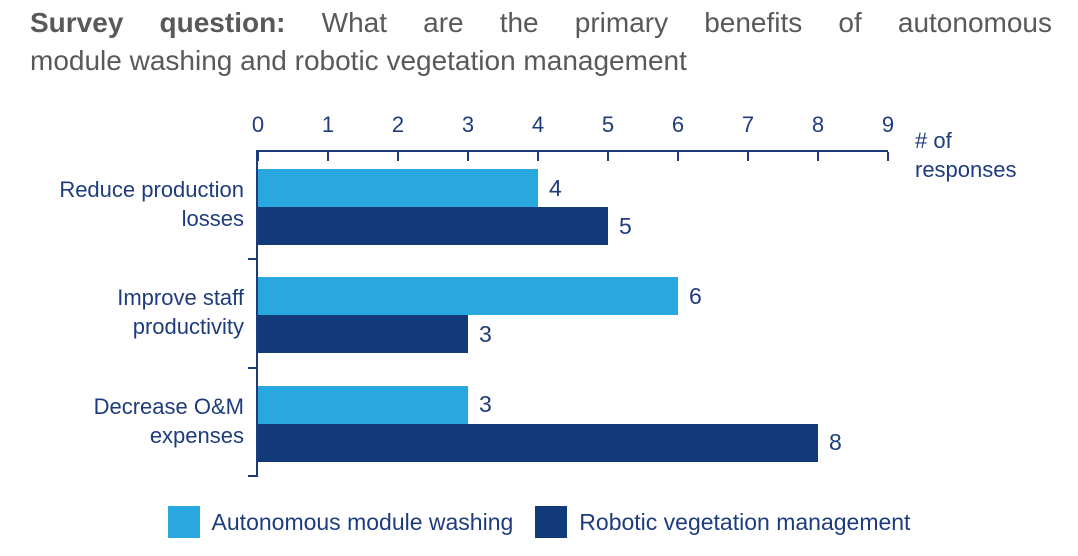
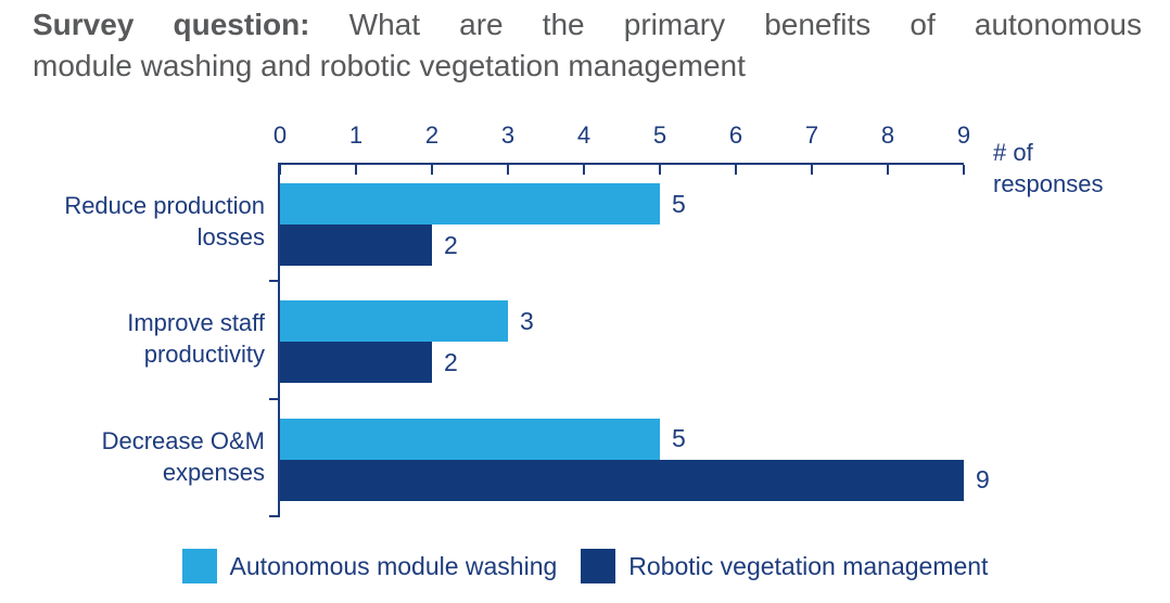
Autonomous module washing/Reduce production losses: 4 -> 5
Robotic vegetation management/Reduce production losses: 5 -> 2
Autonomous module washing/Improve staff productivity: 6 -> 3
Robotic vegetation management/Improve staff productivity: 3 -> 2
Autonomous module washing/Decrease O&M expenses: 3 -> 5
Robotic vegetation management/Decrease O&M expenses: 8 -> 9
